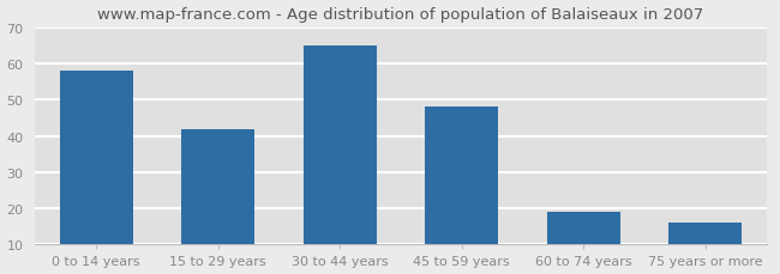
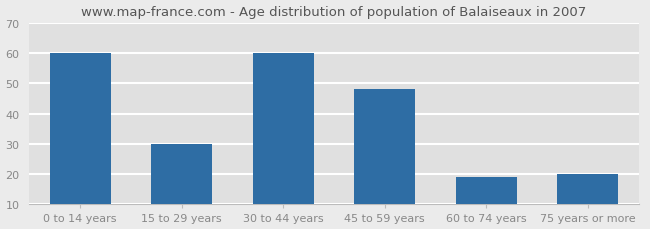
0 to 14 years: 58 -> 60
15 to 29 years: 42 -> 30
30 to 44 years: 65 -> 60
75 years or more: 16 -> 20
